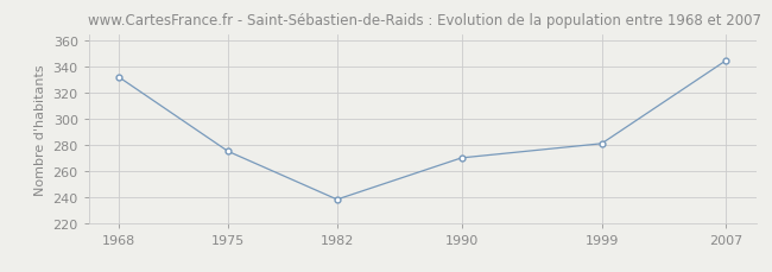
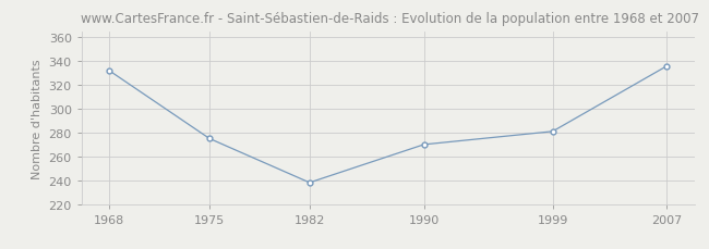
2007: 345 -> 336
